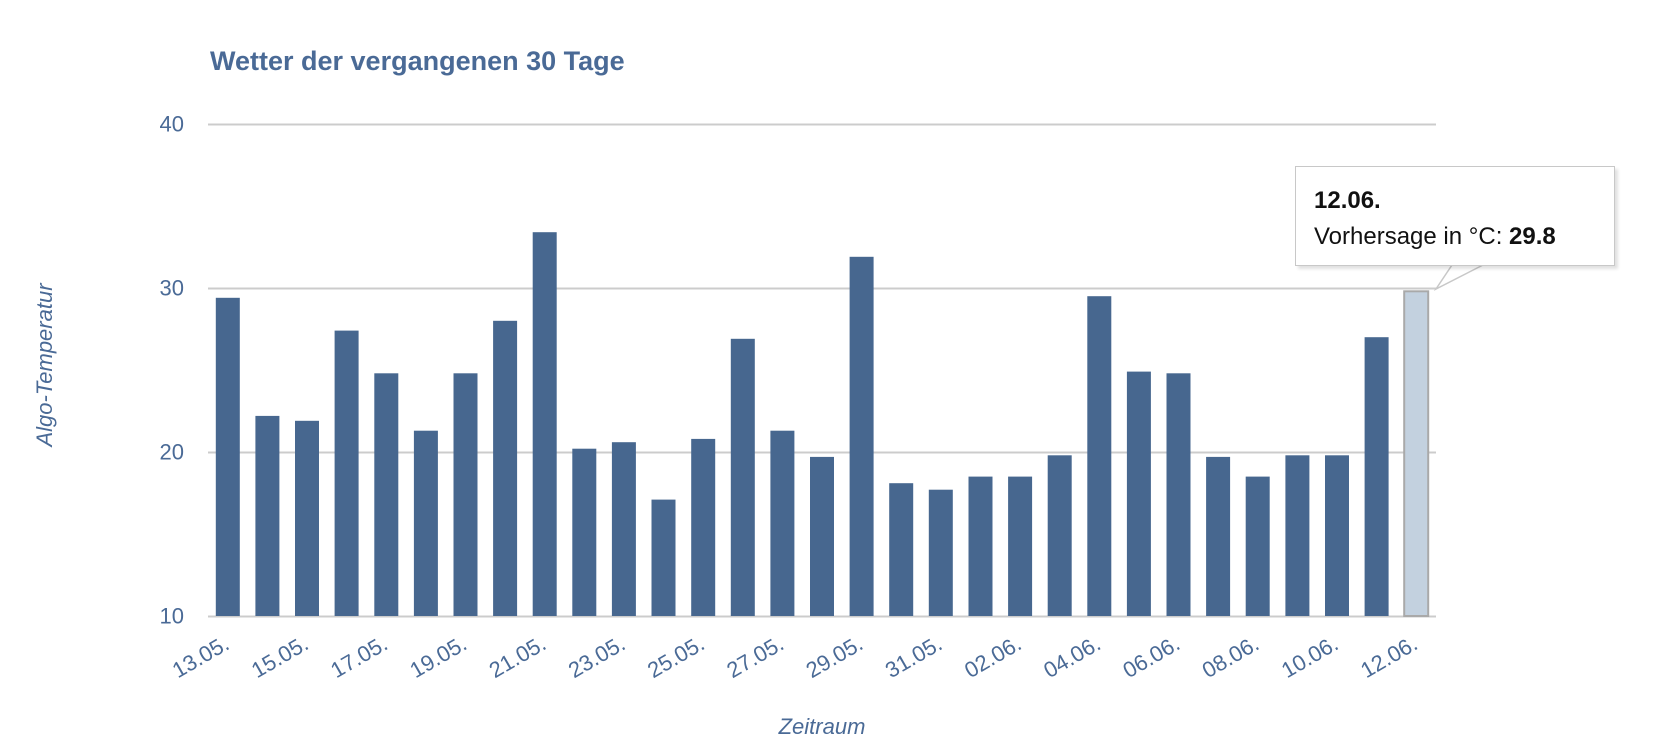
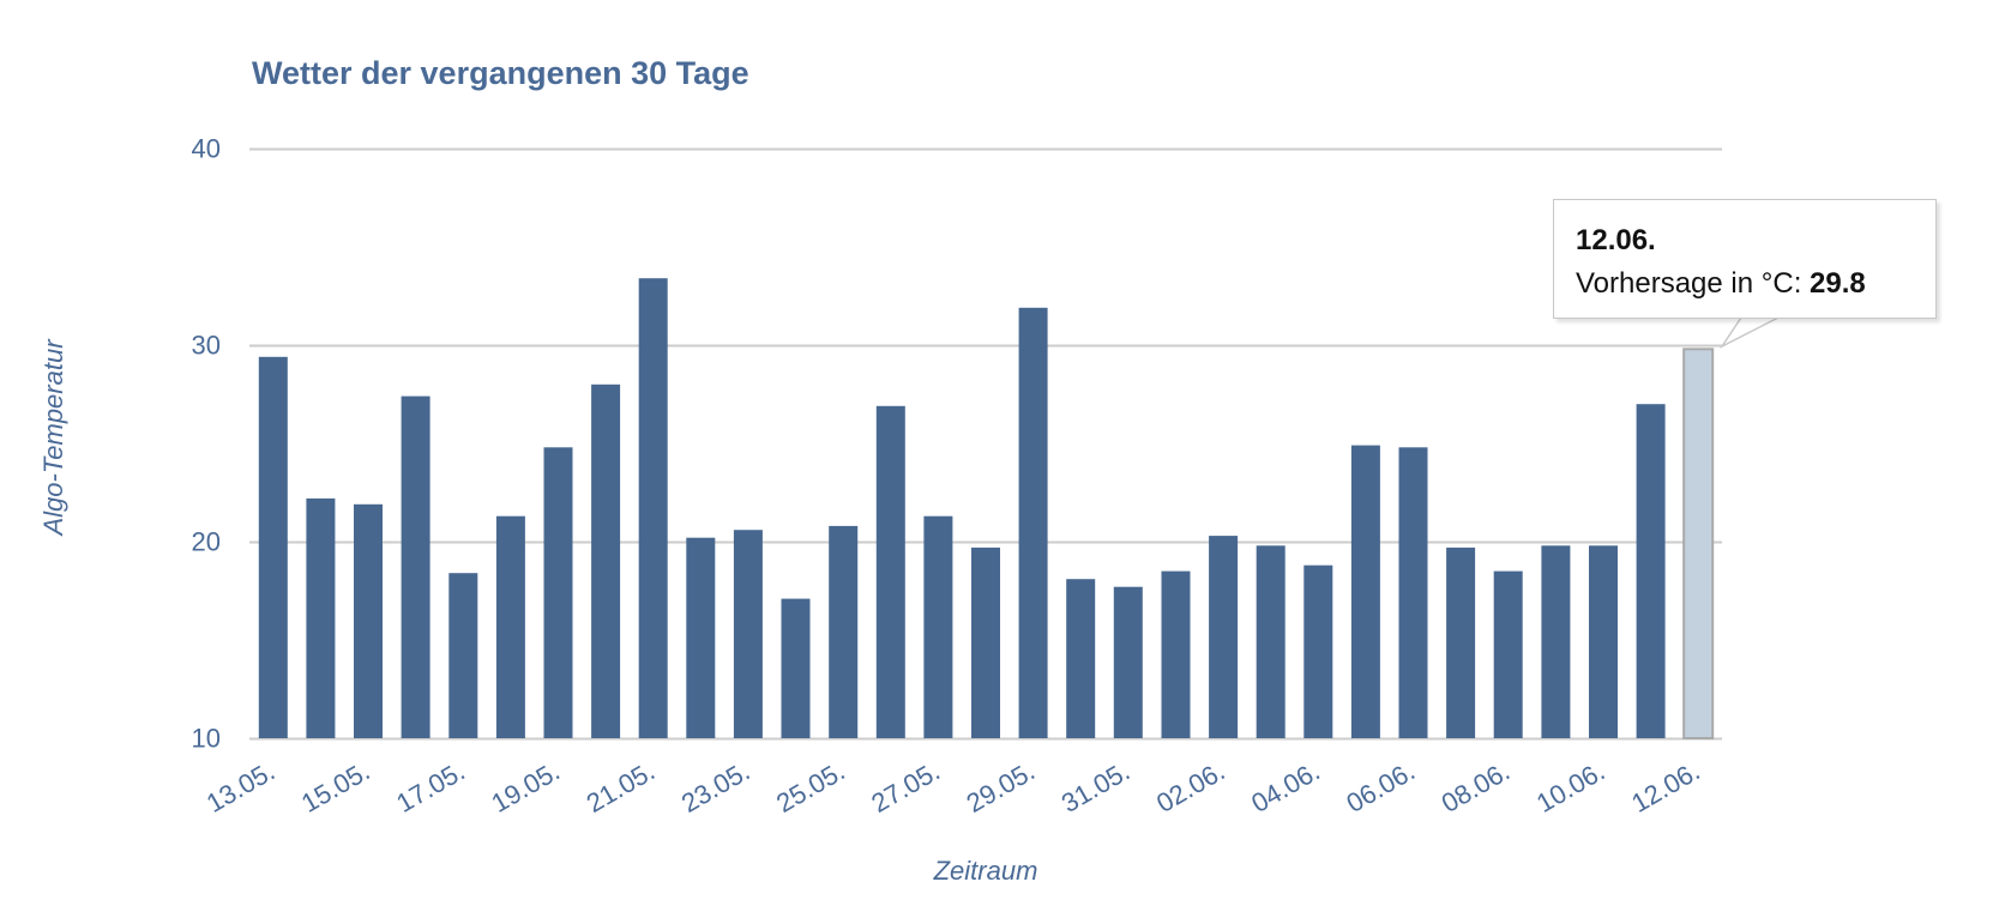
17.05.: 24.8 -> 18.4
02.06.: 18.5 -> 20.3
04.06.: 29.5 -> 18.8
